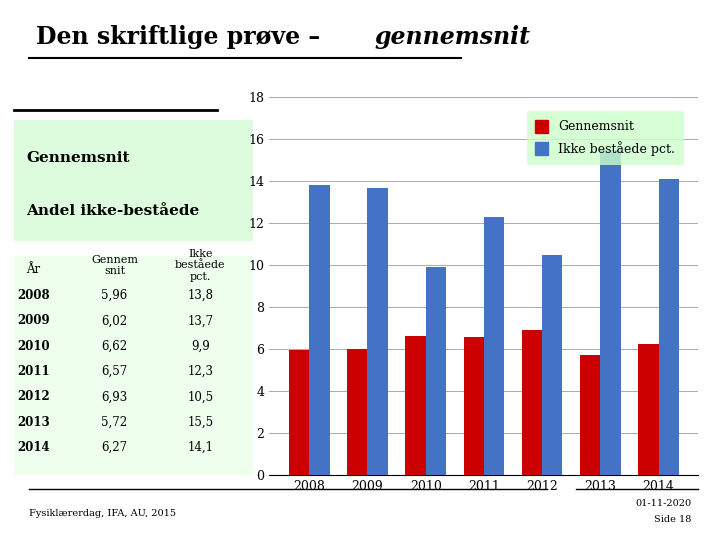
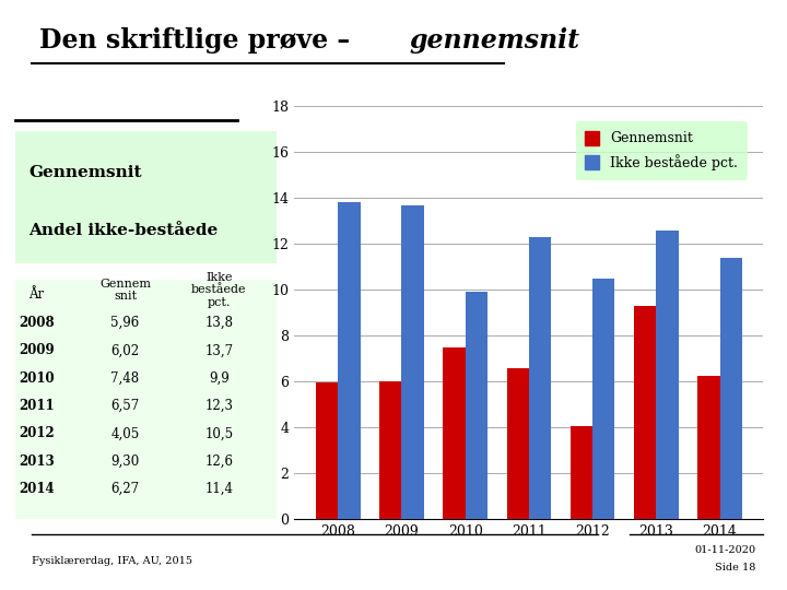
Gennemsnit/2010: 6,62 -> 7,48
Gennemsnit/2012: 6,93 -> 4,05
Gennemsnit/2013: 5,72 -> 9,30
Ikke beståede pct./2013: 15,5 -> 12,6
Ikke beståede pct./2014: 14,1 -> 11,4
